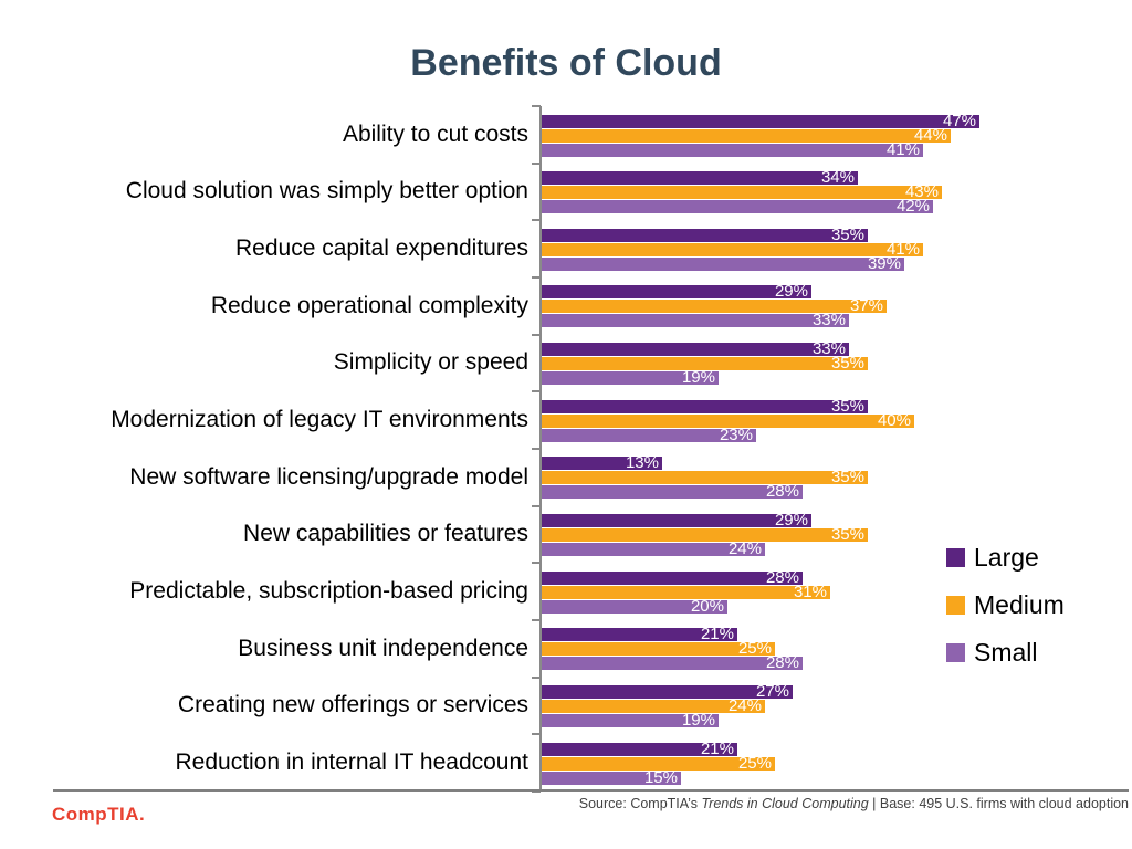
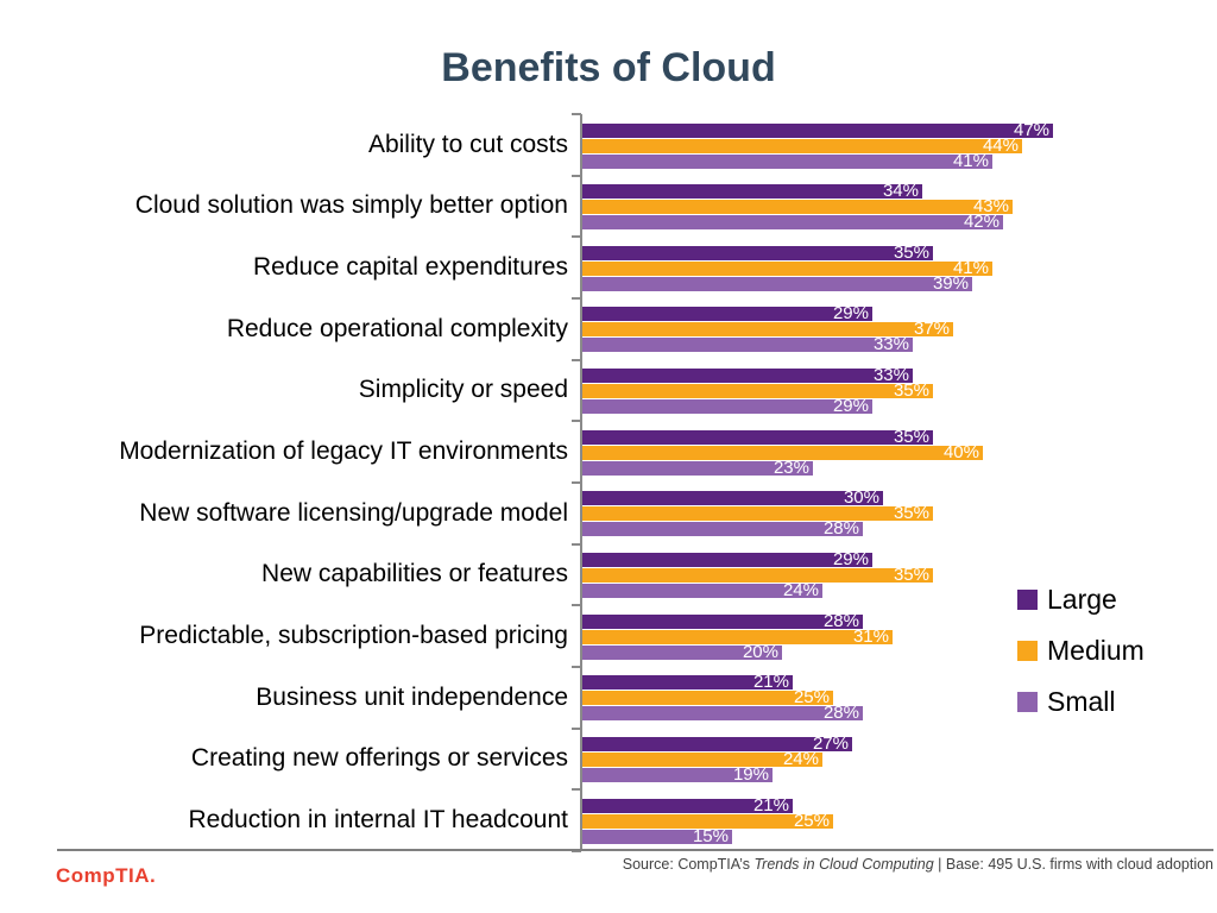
Small/Simplicity or speed: 19% -> 29%
Large/New software licensing/upgrade model: 13% -> 30%
